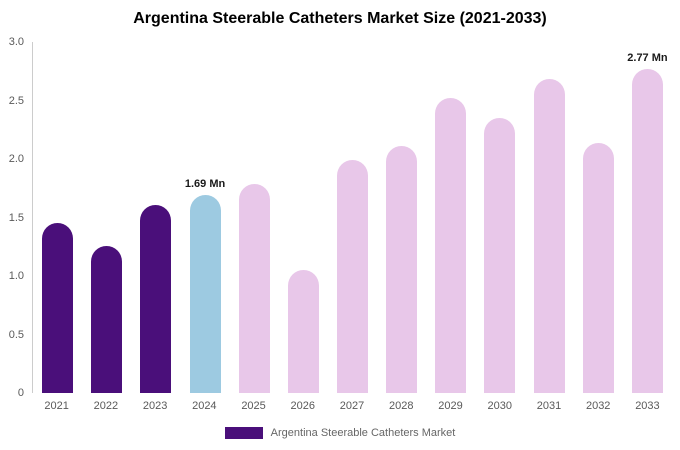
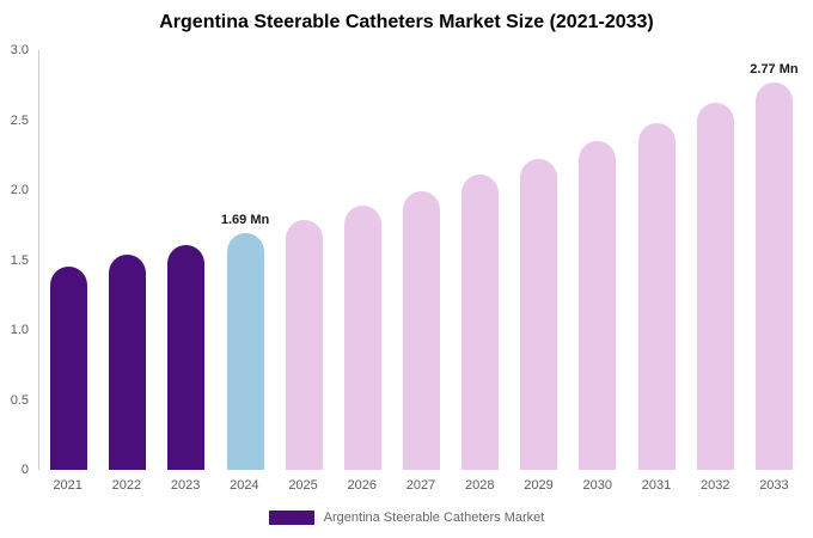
2022: 1.26 -> 1.54
2026: 1.05 -> 1.89
2029: 2.52 -> 2.22
2031: 2.68 -> 2.48
2032: 2.14 -> 2.62
